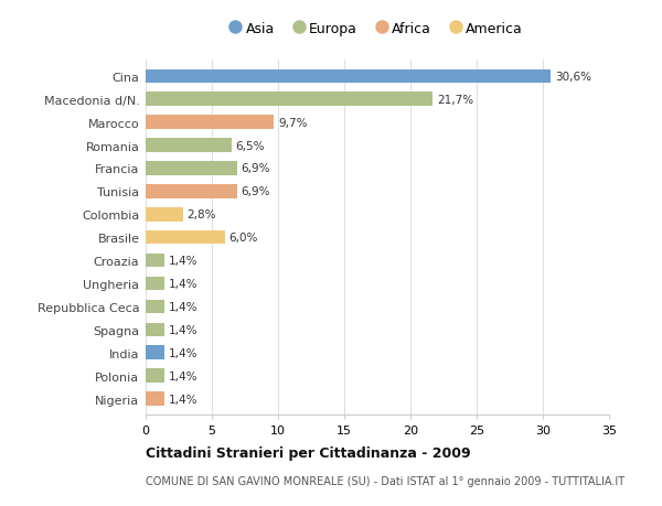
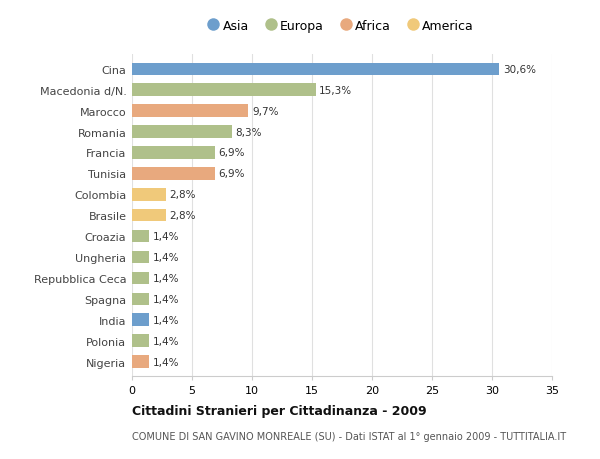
Macedonia d/N.: 21,7% -> 15,3%
Romania: 6,5% -> 8,3%
Brasile: 6,0% -> 2,8%
